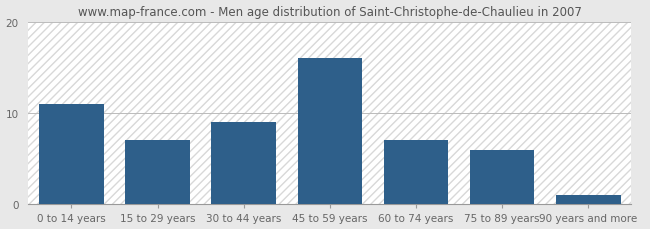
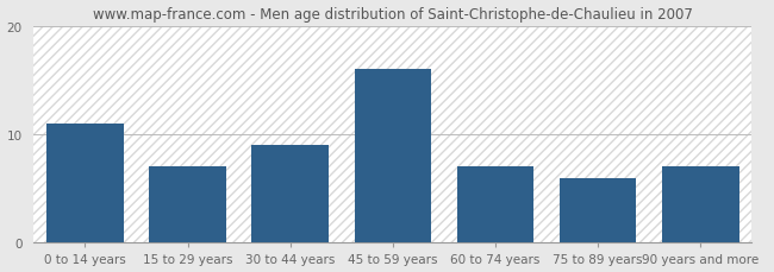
90 years and more: 1 -> 7
